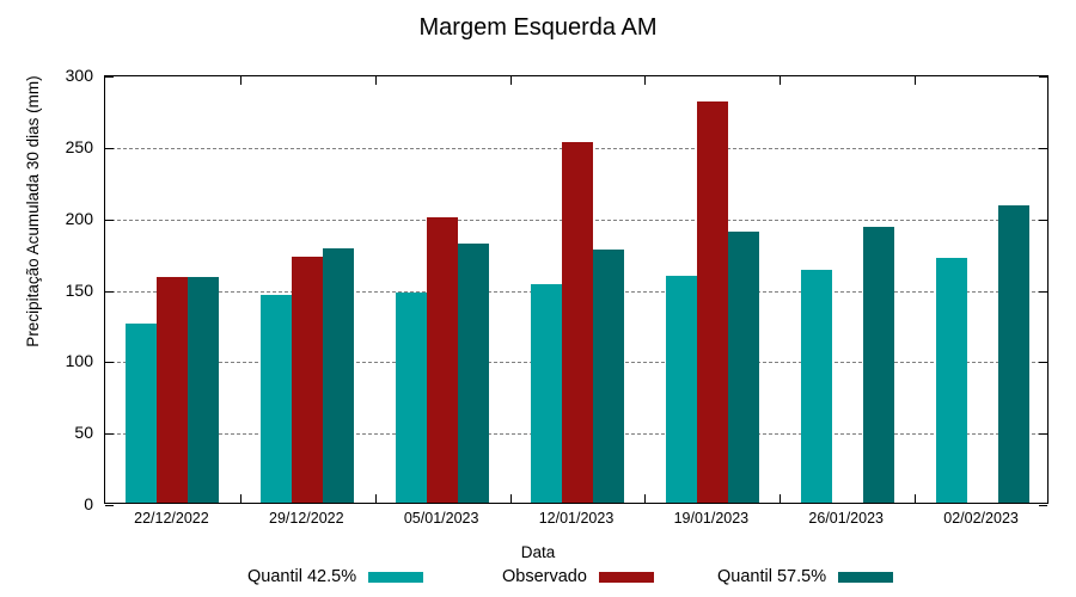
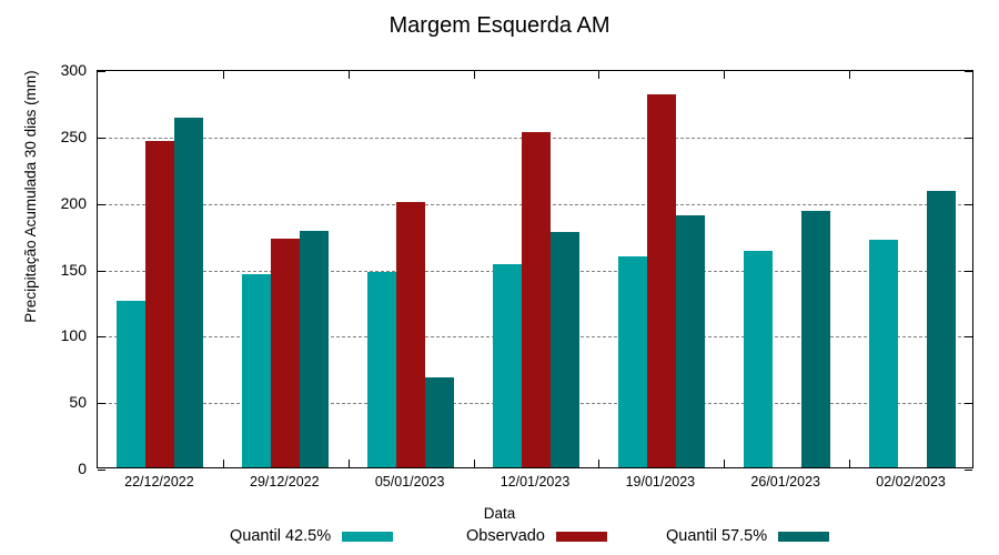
Observado/22/12/2022: 158 -> 246
Quantil 57.5%/22/12/2022: 158 -> 263
Quantil 57.5%/05/01/2023: 181 -> 68
